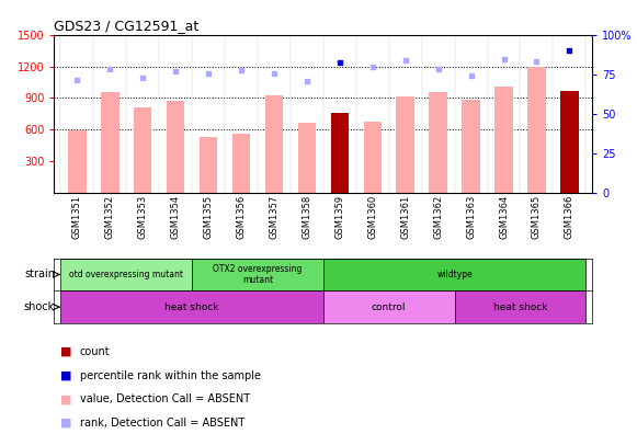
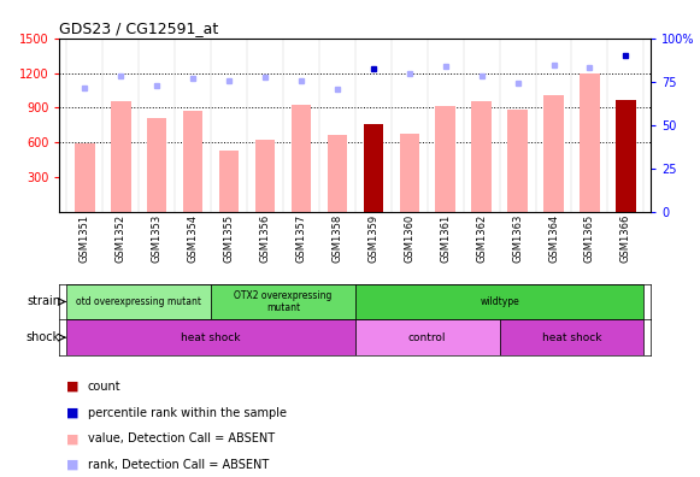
GSM1356: 560 -> 620
